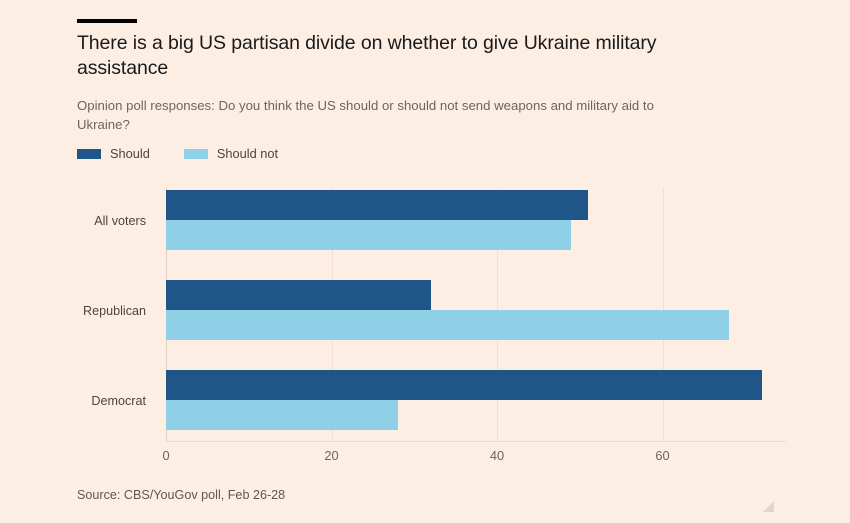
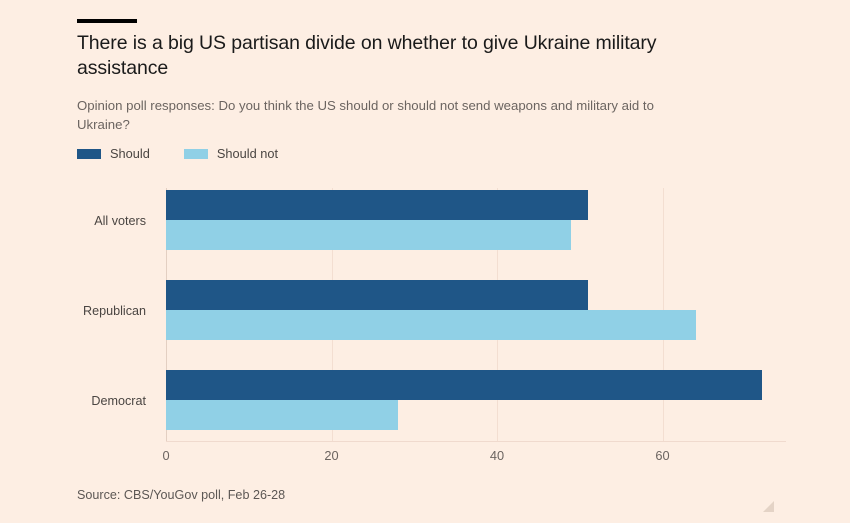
Should/Republican: 32 -> 51
Should not/Republican: 68 -> 64
